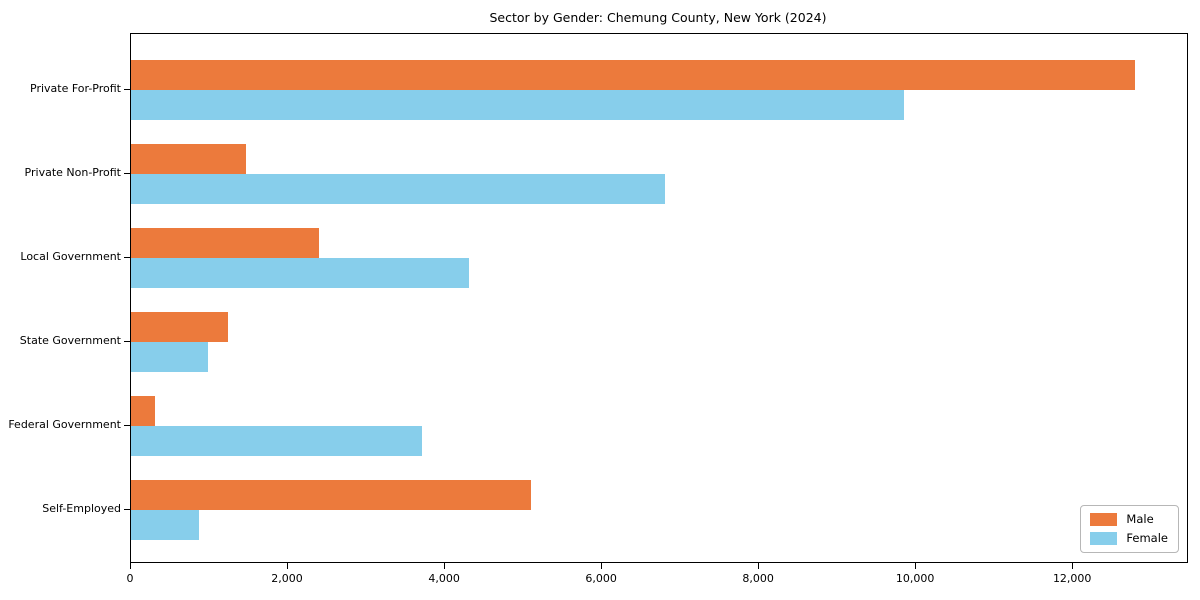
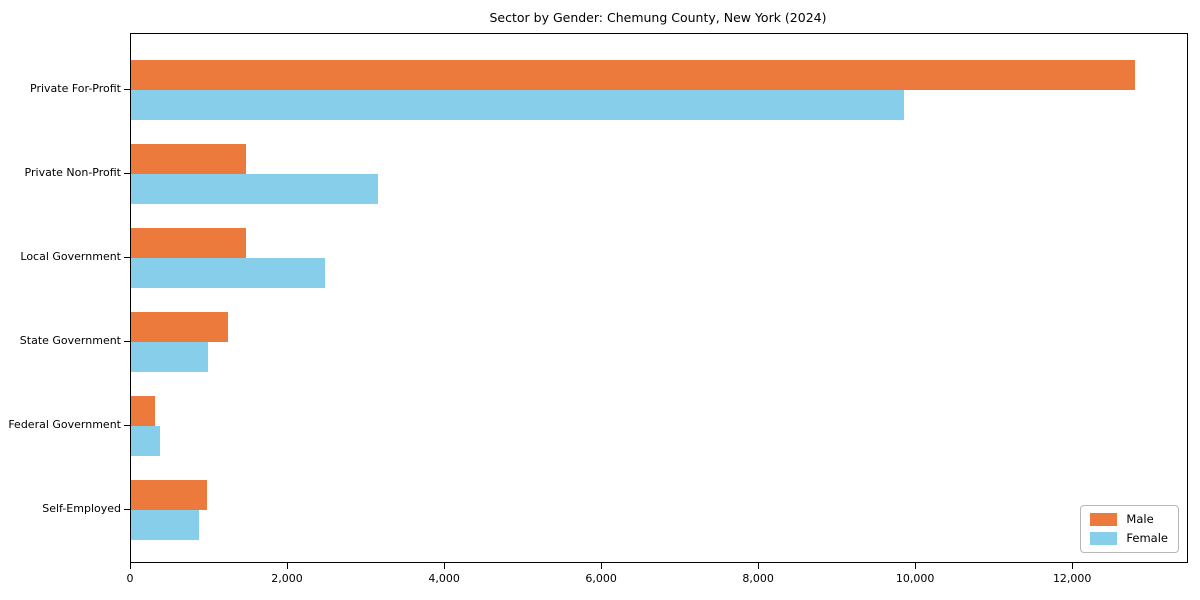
Female/Private Non-Profit: 6800 -> 3100
Male/Local Government: 2400 -> 1500
Female/Local Government: 4300 -> 2500
Female/Federal Government: 3700 -> 400
Male/Self-Employed: 5100 -> 1000
